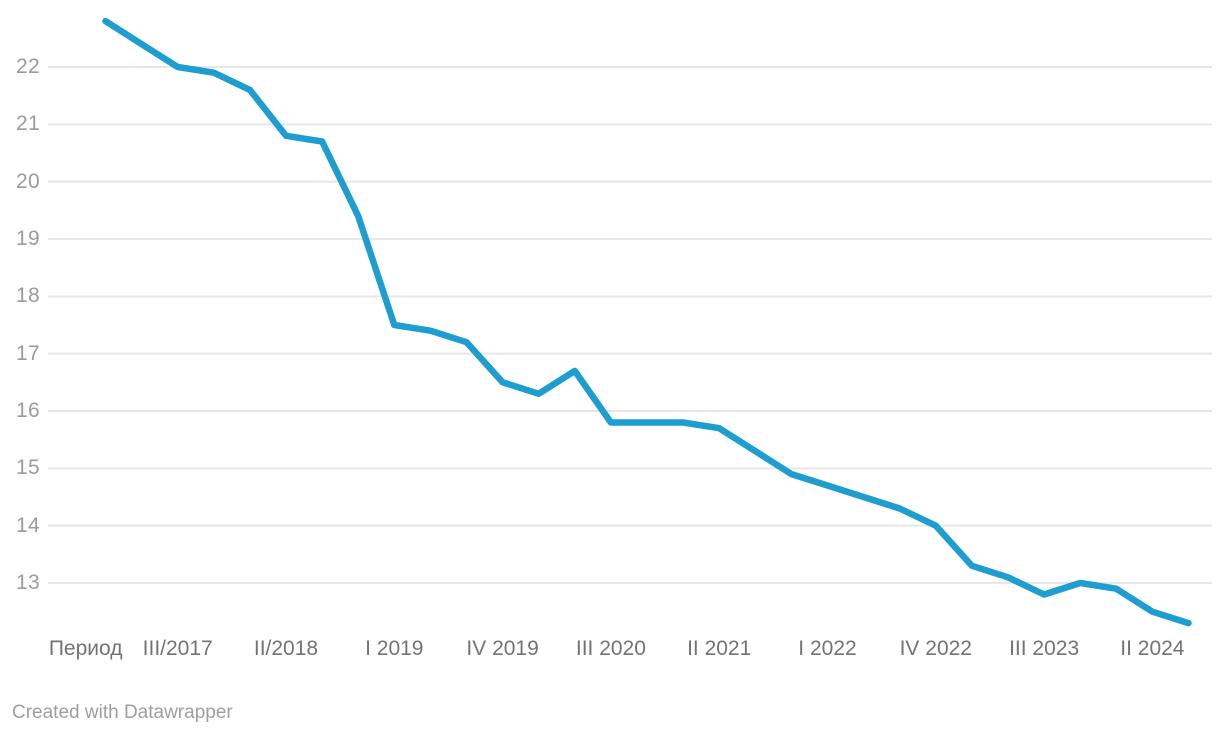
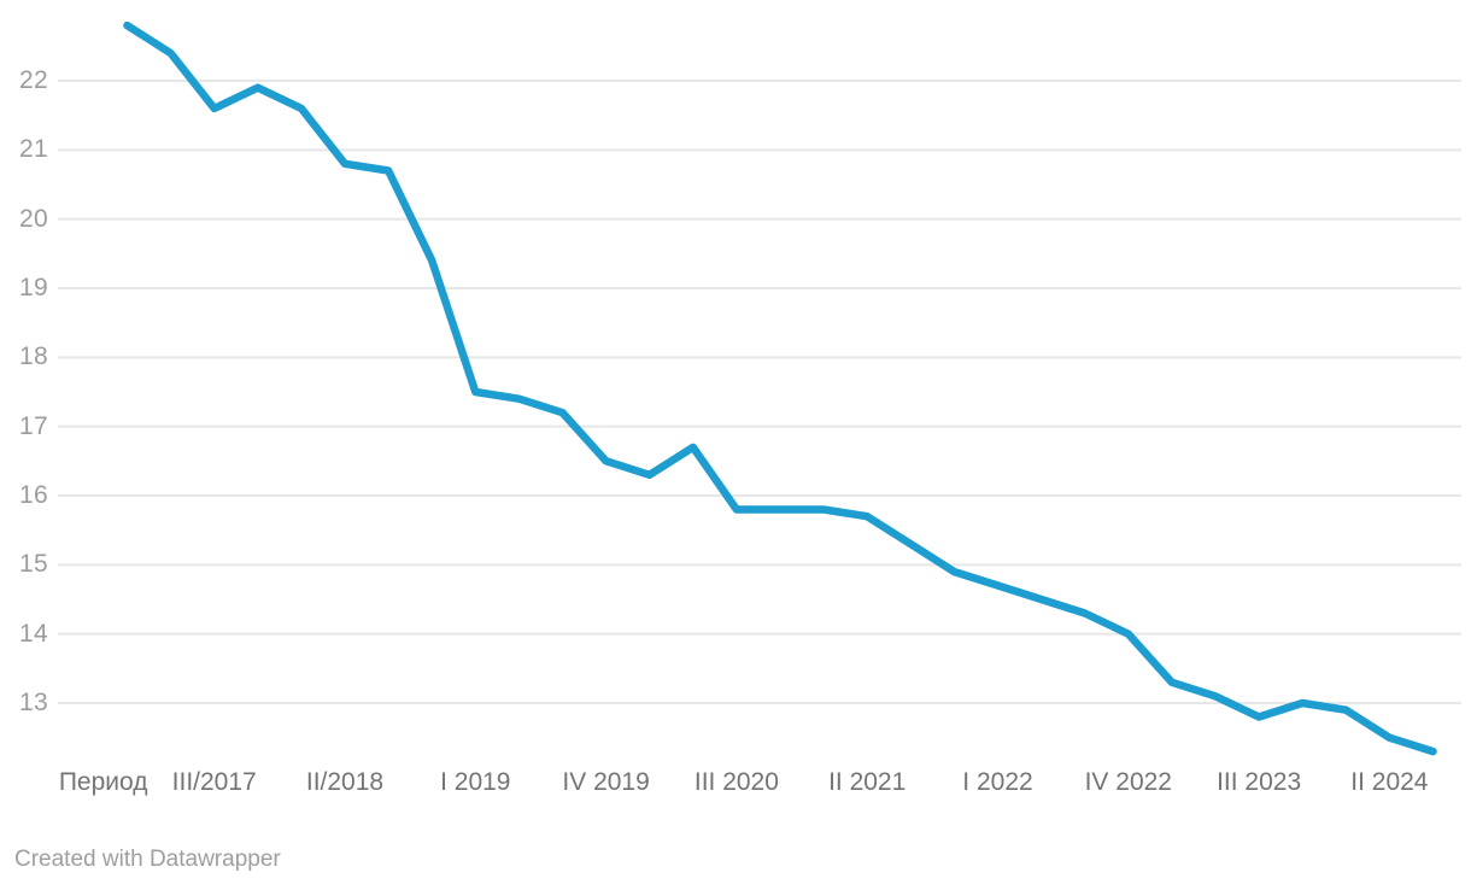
III/2017: 22.0 -> 21.6
